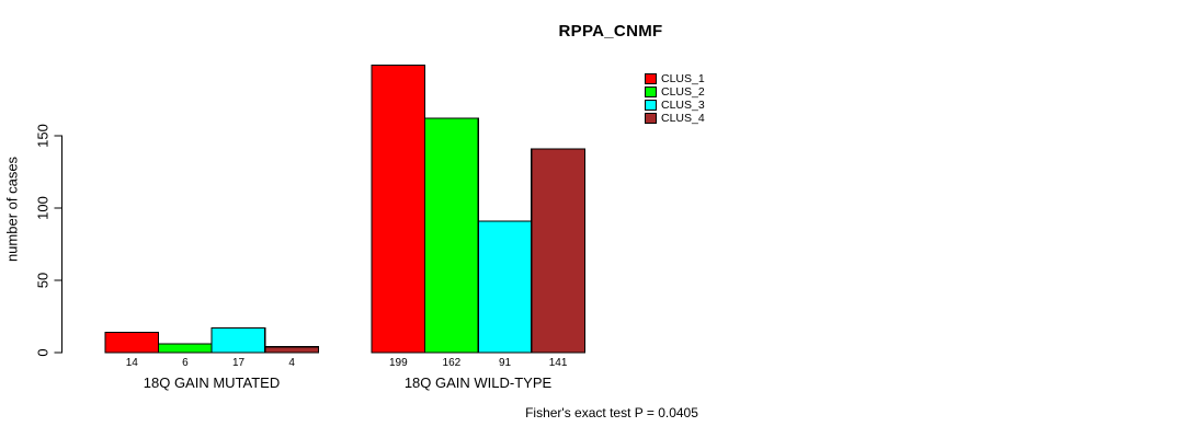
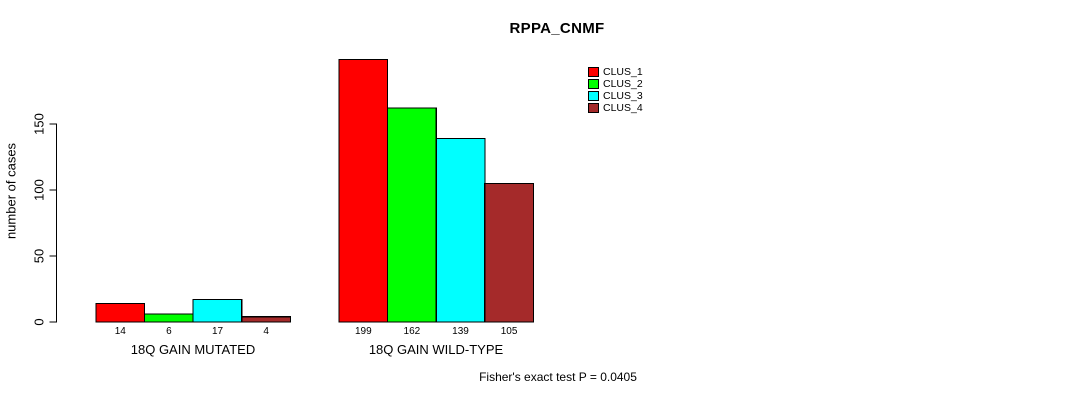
CLUS_3/18Q GAIN WILD-TYPE: 91 -> 139
CLUS_4/18Q GAIN WILD-TYPE: 141 -> 105
